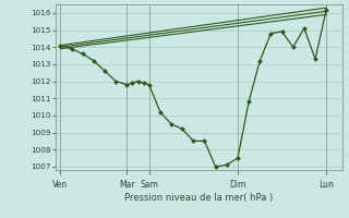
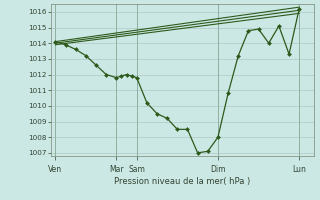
Dim: 1007.5 -> 1008.0
